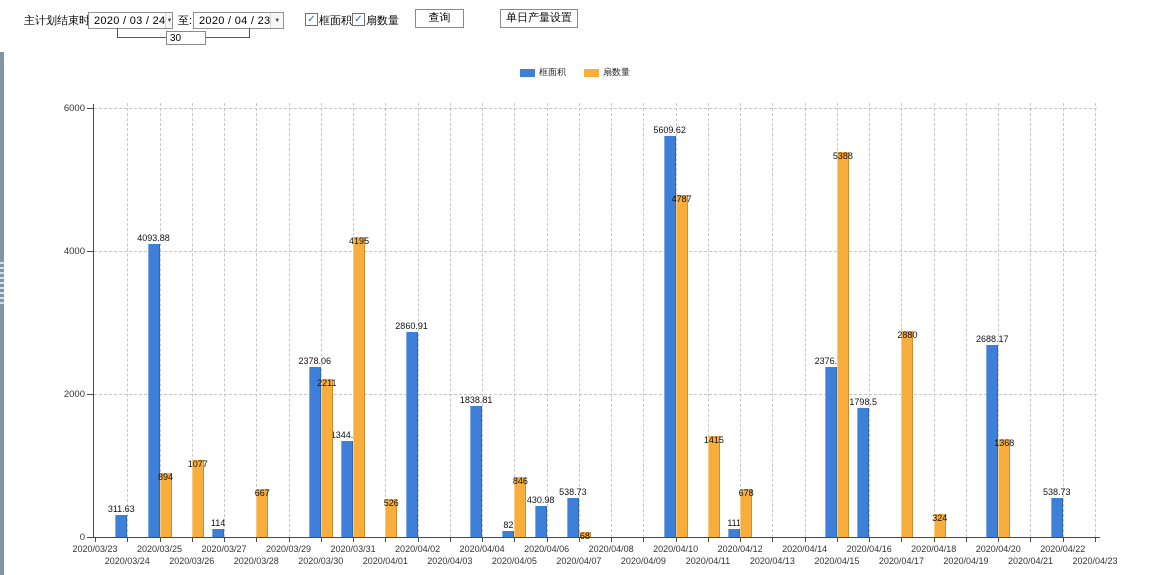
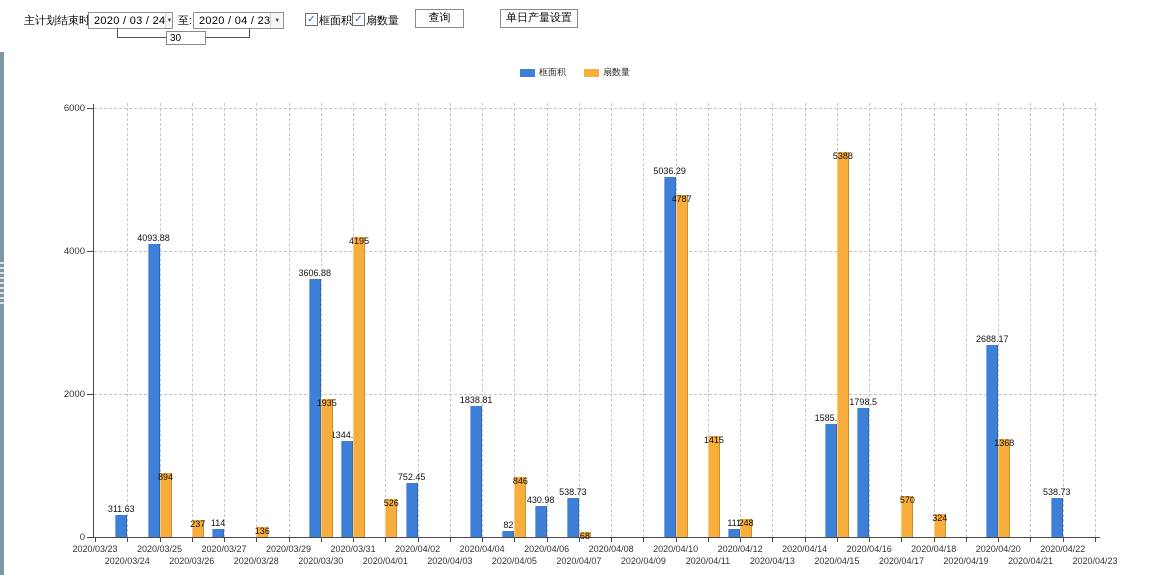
扇数量/2020/03/26: 1077 -> 237
扇数量/2020/03/28: 667 -> 136
框面积/2020/03/30: 2378.06 -> 3606.88
扇数量/2020/03/30: 2211 -> 1935
框面积/2020/04/02: 2860.91 -> 752.45
框面积/2020/04/10: 5609.62 -> 5036.29
扇数量/2020/04/12: 678 -> 248
框面积/2020/04/15: 2376.44 -> 1585.96
扇数量/2020/04/17: 2880 -> 570
